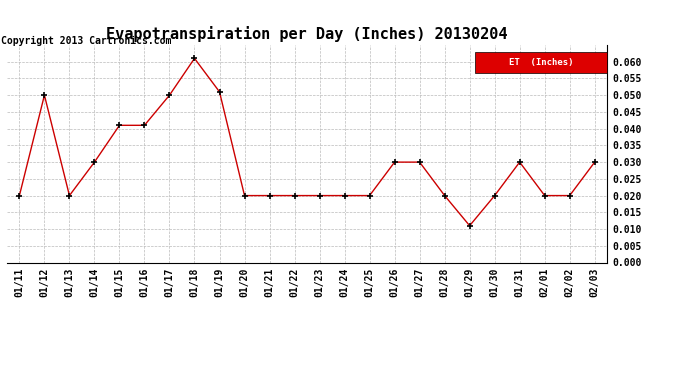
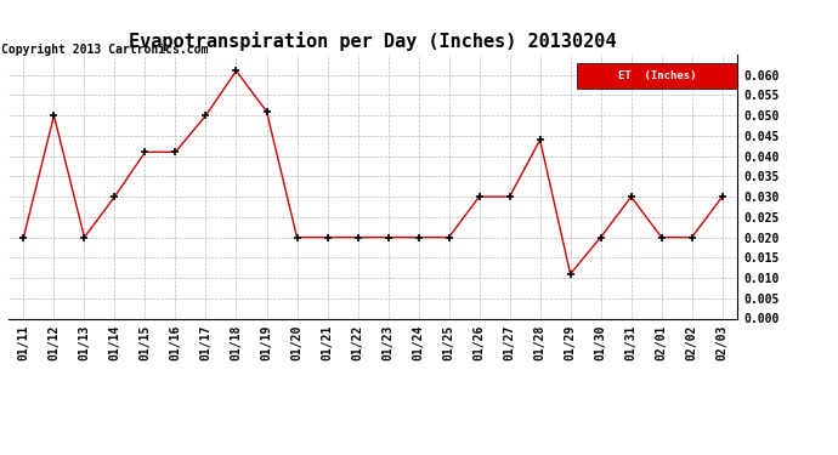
01/28: 0.020 -> 0.044
